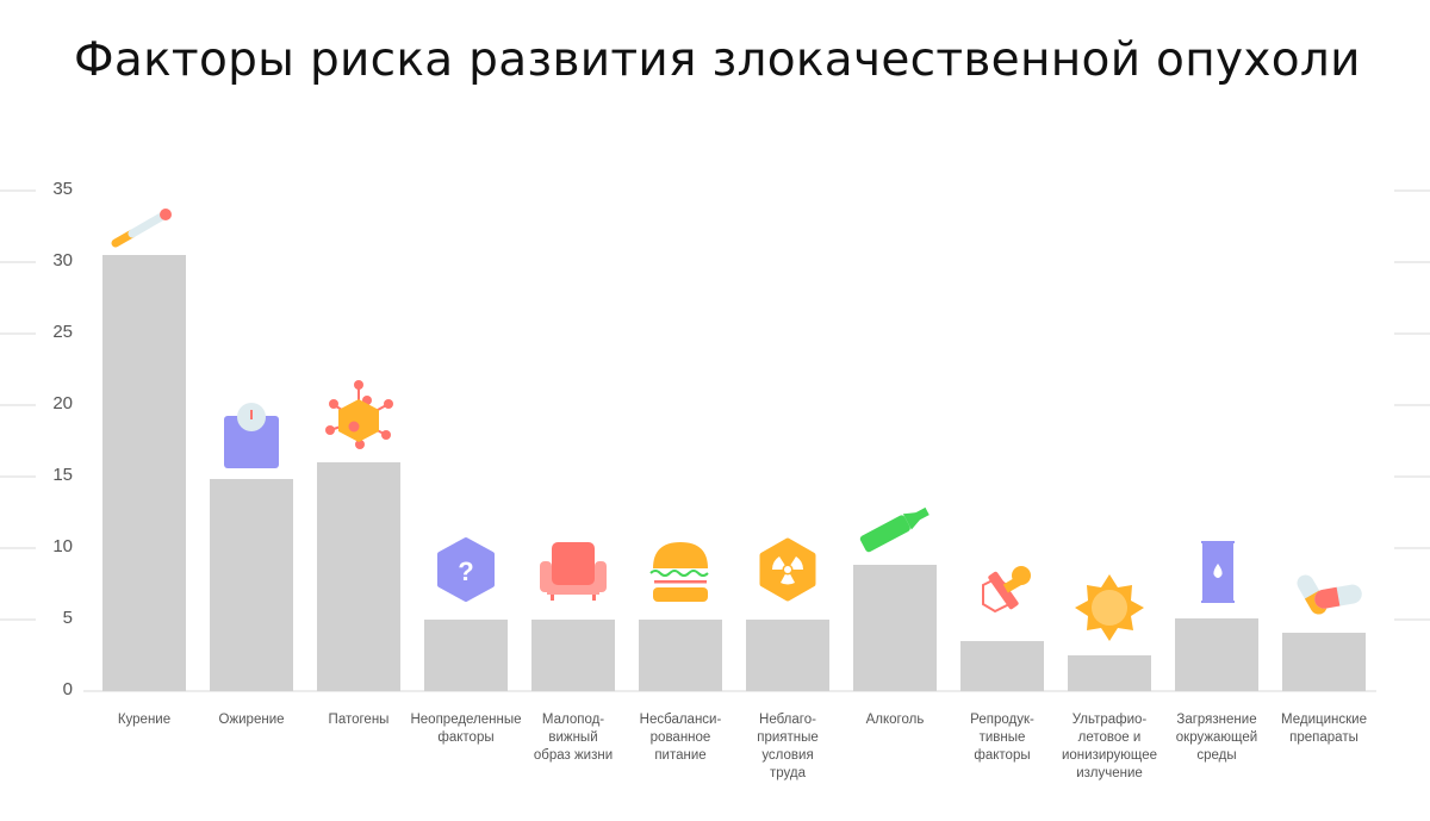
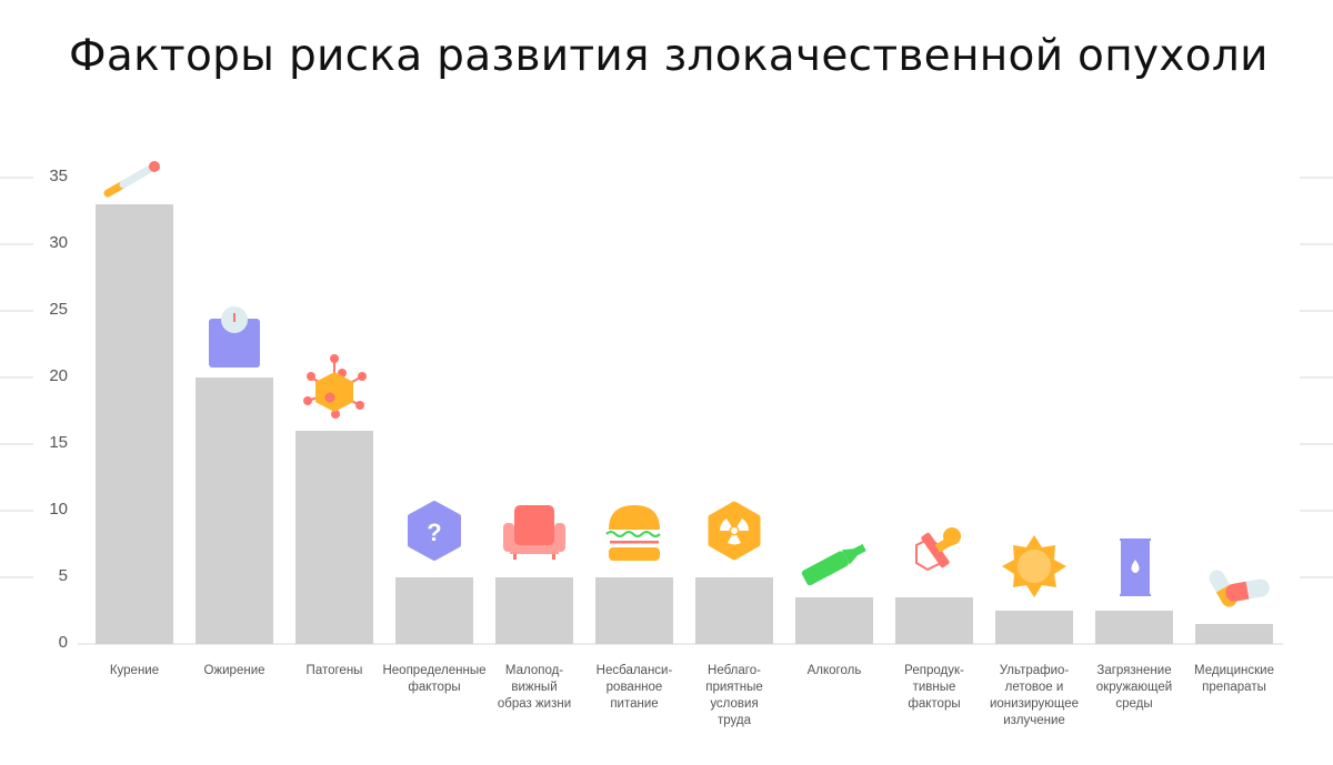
Курение: 30.5 -> 33.0
Ожирение: 14.8 -> 20.0
Алкоголь: 8.8 -> 3.5
Загрязнение окружающей среды: 5.1 -> 2.5
Медицинские препараты: 4.1 -> 1.5
